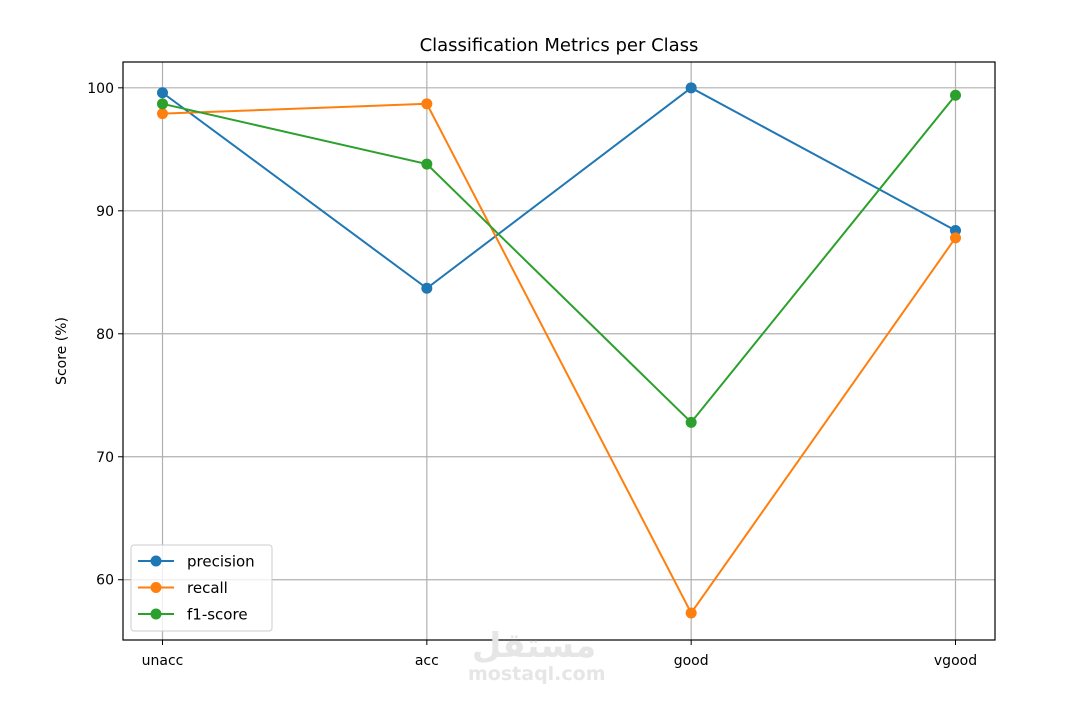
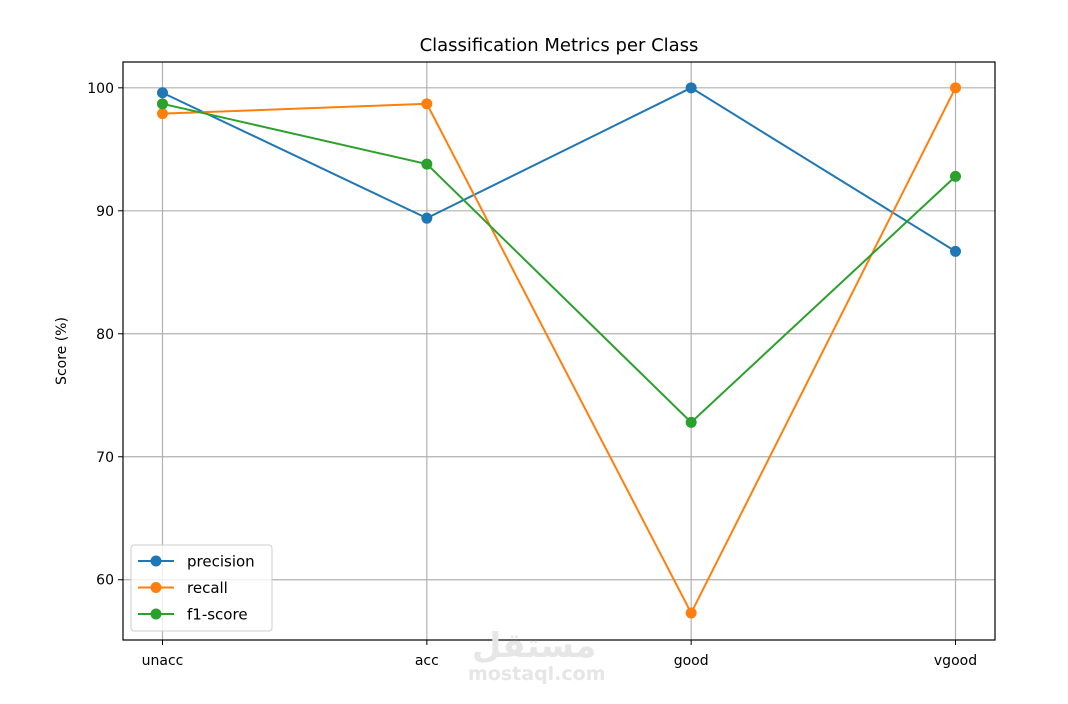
precision/acc: 83.7 -> 89.4
precision/vgood: 88.4 -> 86.7
recall/vgood: 87.8 -> 100.0
f1-score/vgood: 99.4 -> 92.8
